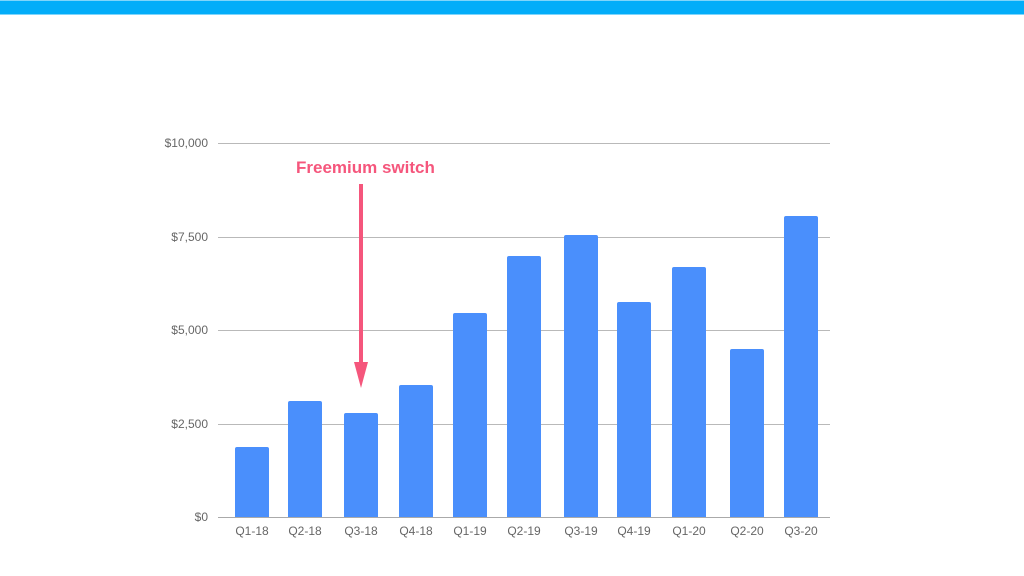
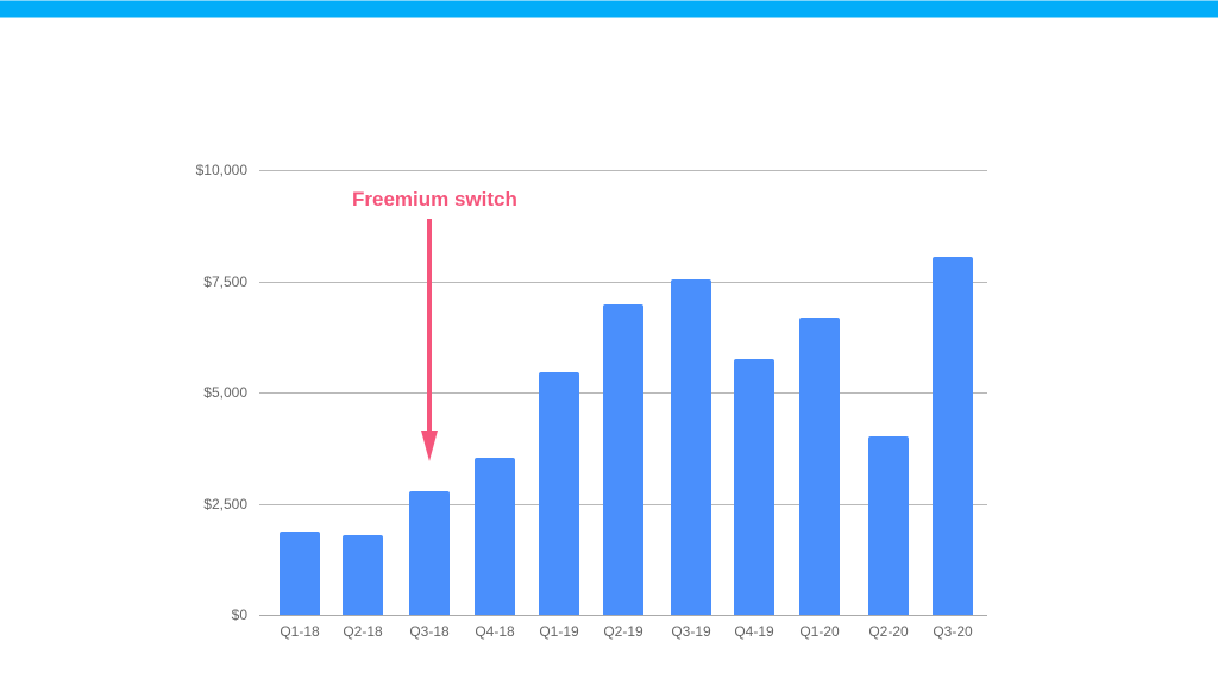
Q2-18: $3100 -> $1800
Q2-20: $4500 -> $4000
